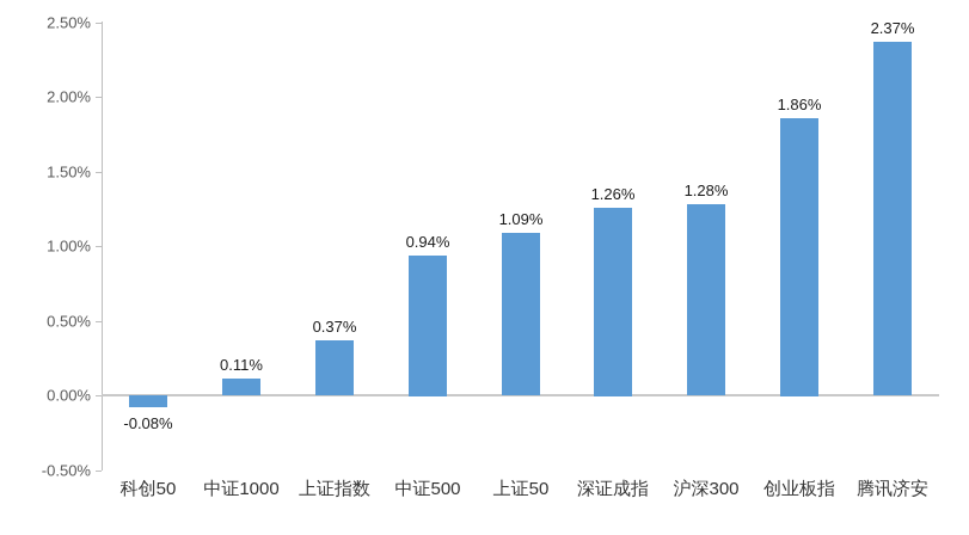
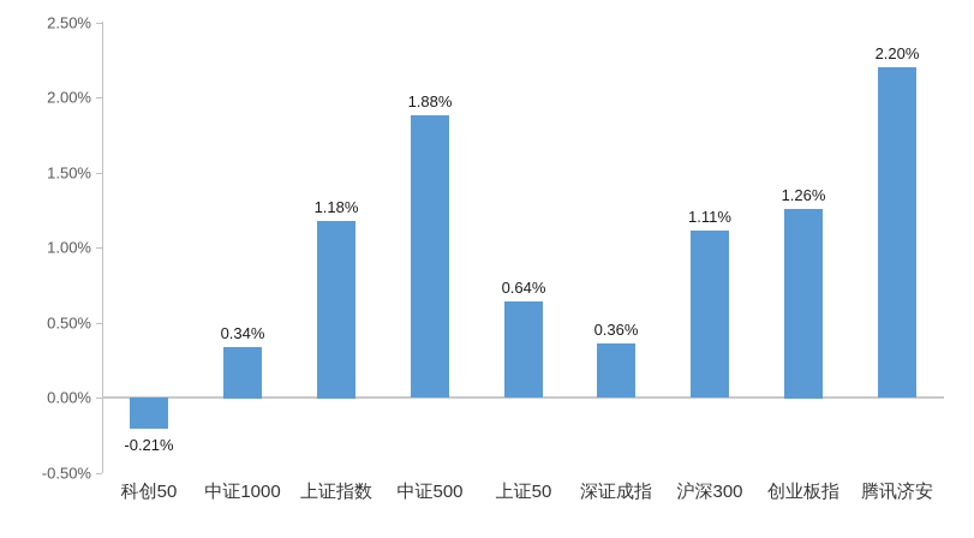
科创50: -0.08% -> -0.21%
中证1000: 0.11% -> 0.34%
上证指数: 0.37% -> 1.18%
中证500: 0.94% -> 1.88%
上证50: 1.09% -> 0.64%
深证成指: 1.26% -> 0.36%
沪深300: 1.28% -> 1.11%
创业板指: 1.86% -> 1.26%
腾讯济安: 2.37% -> 2.20%
